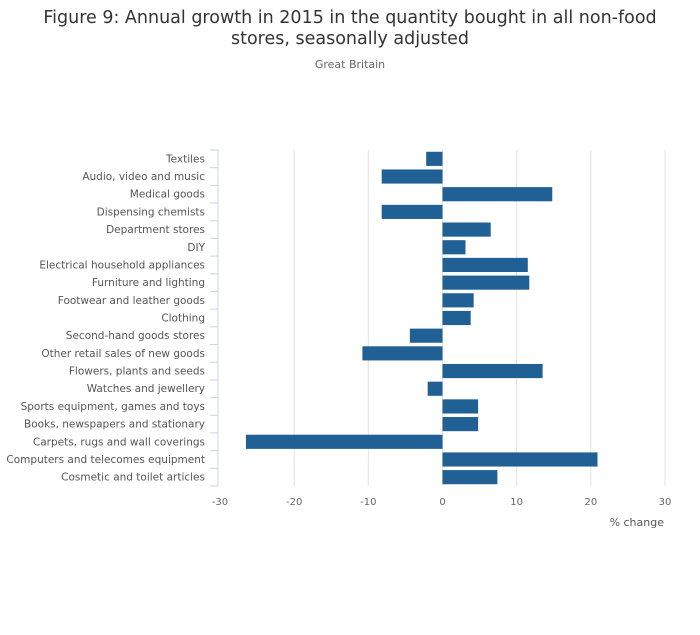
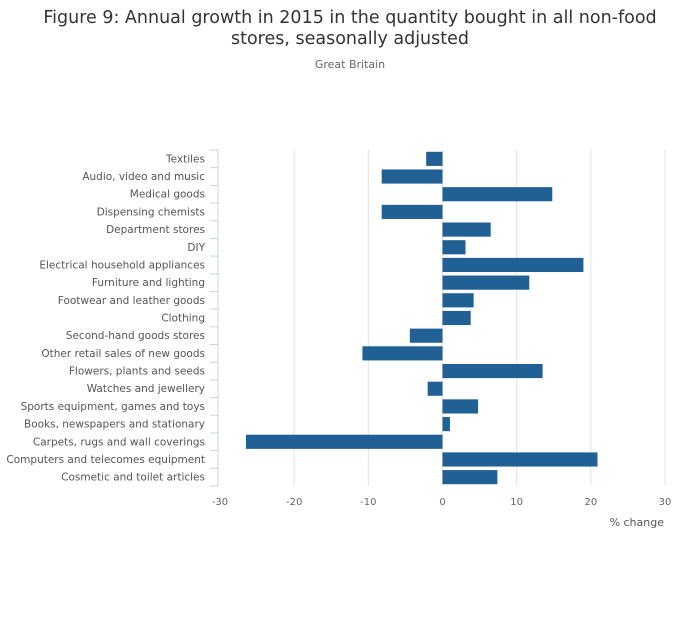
Electrical household appliances: 12 -> 19
Books, newspapers and stationary: 5 -> 1
